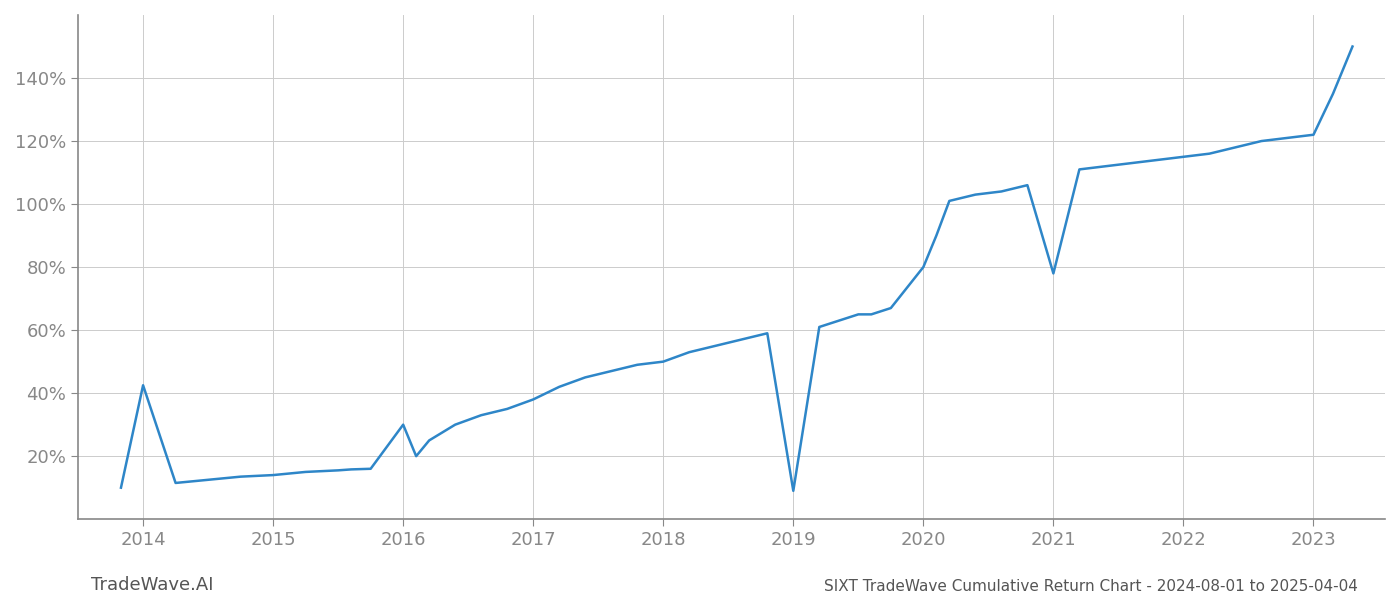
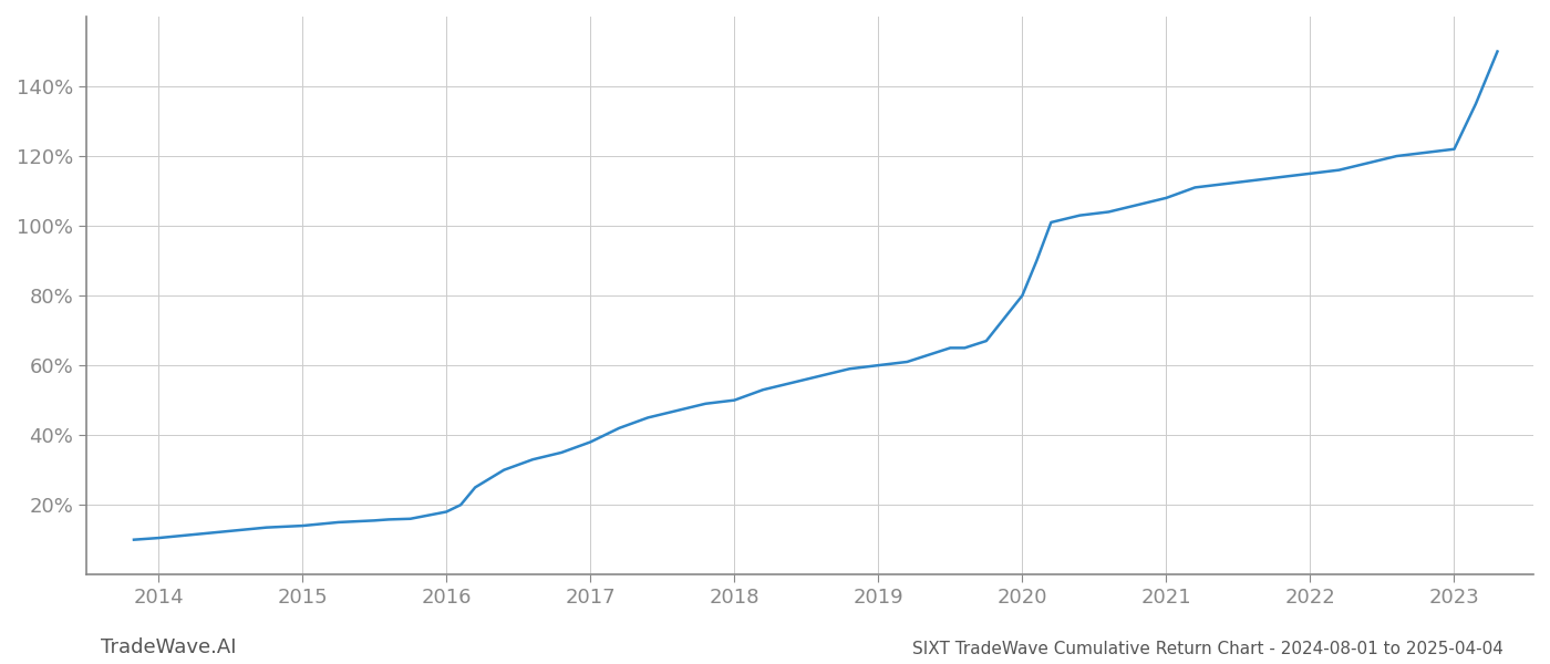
2014: 42.5% -> 10.5%
2016: 30.0% -> 18.0%
2019: 9.0% -> 60.0%
2021: 78.0% -> 108.0%
